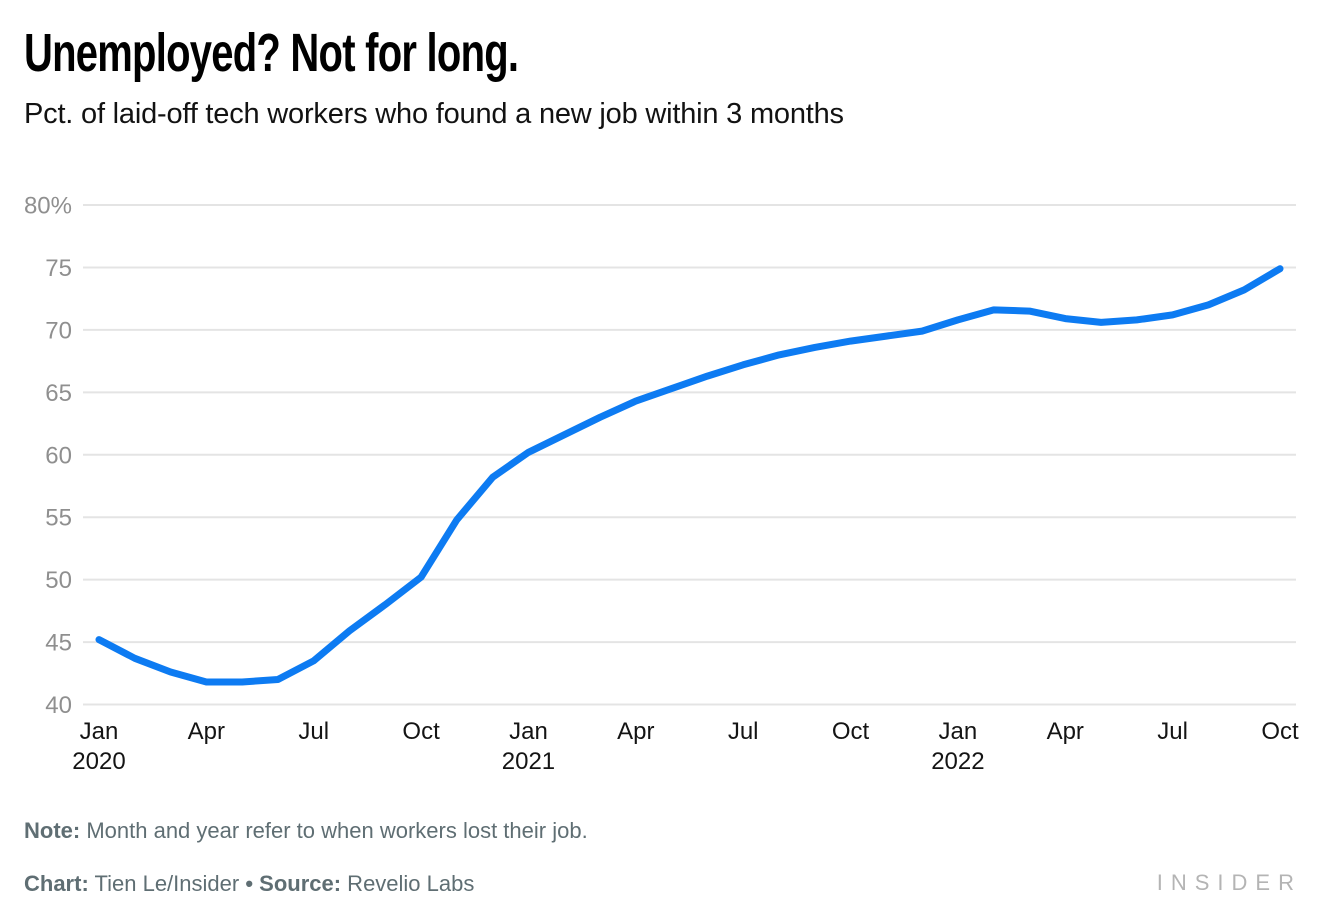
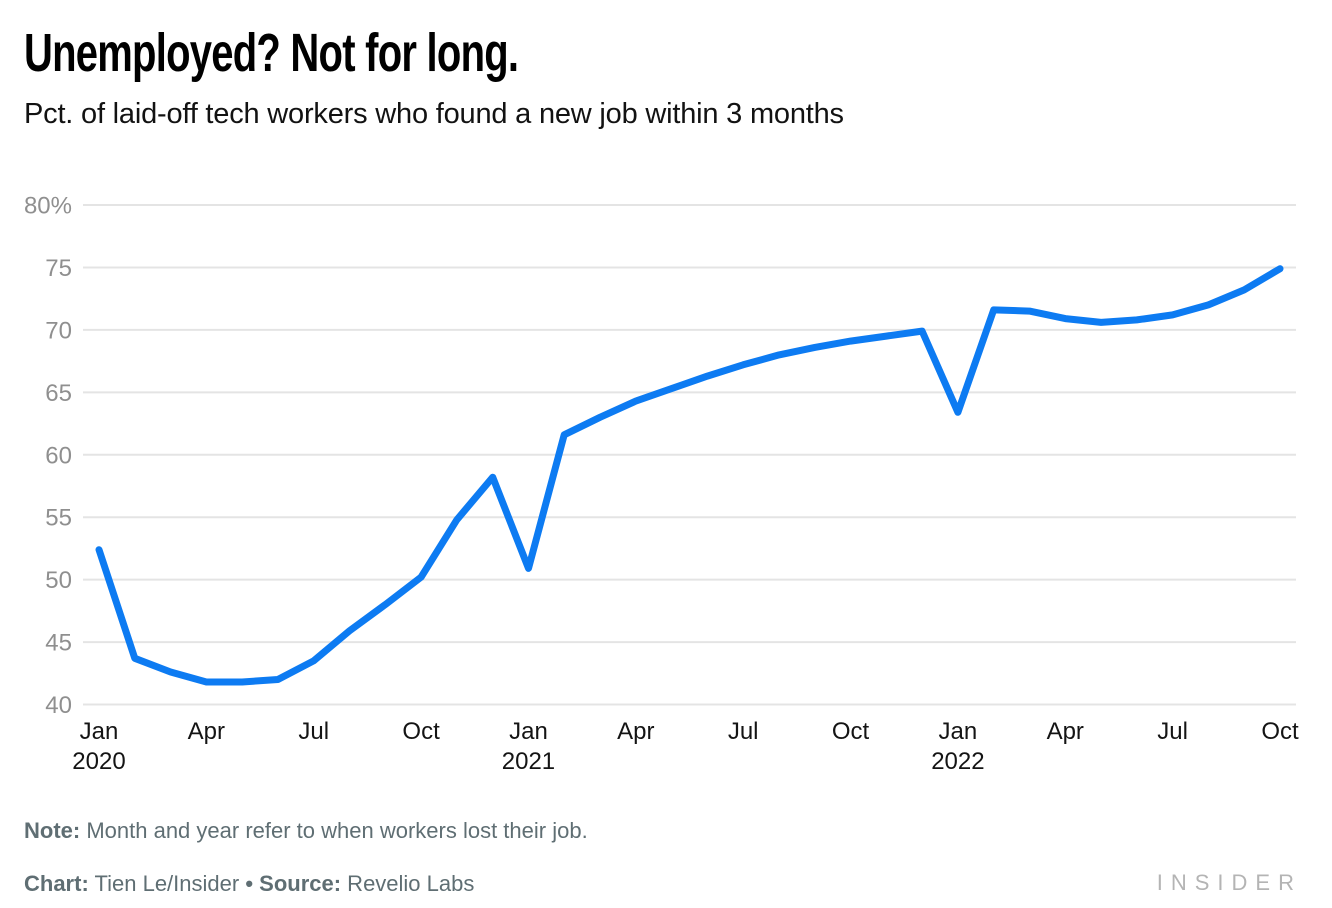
Jan 2020: 45.2% -> 52.4%
Jan 2021: 60.2% -> 50.9%
Jan 2022: 70.8% -> 63.4%
